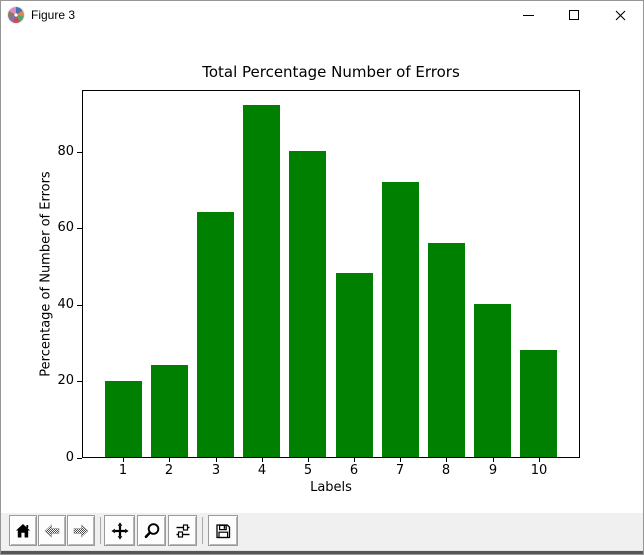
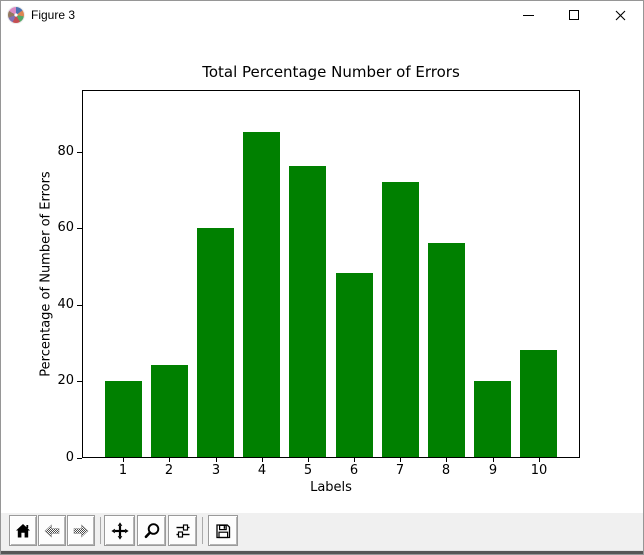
3: 64 -> 60
4: 92 -> 85
5: 80 -> 76
9: 40 -> 20
